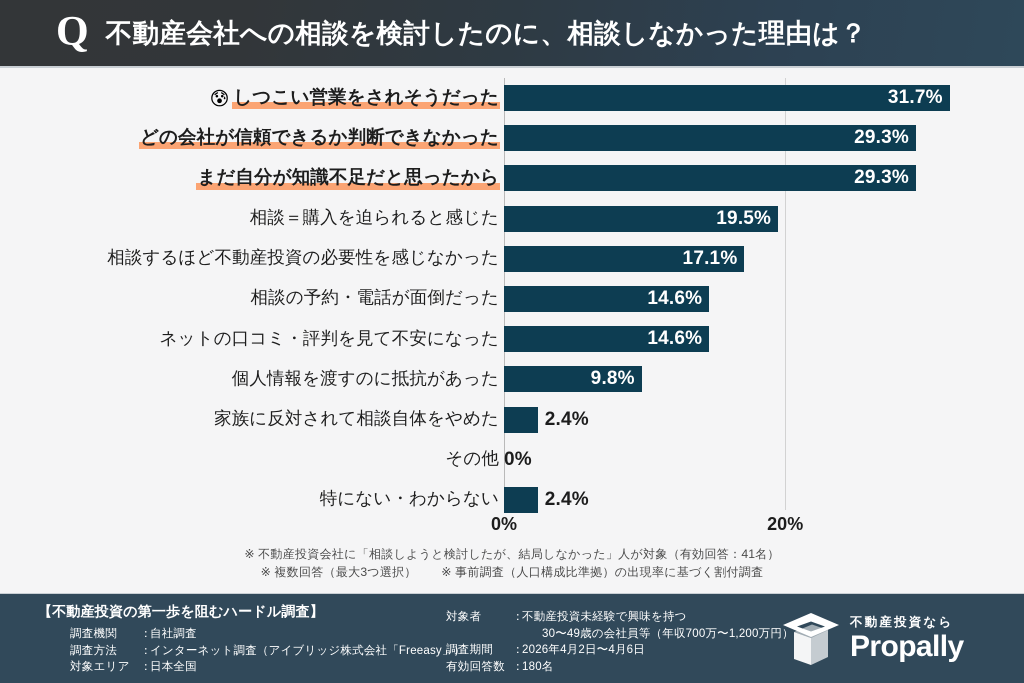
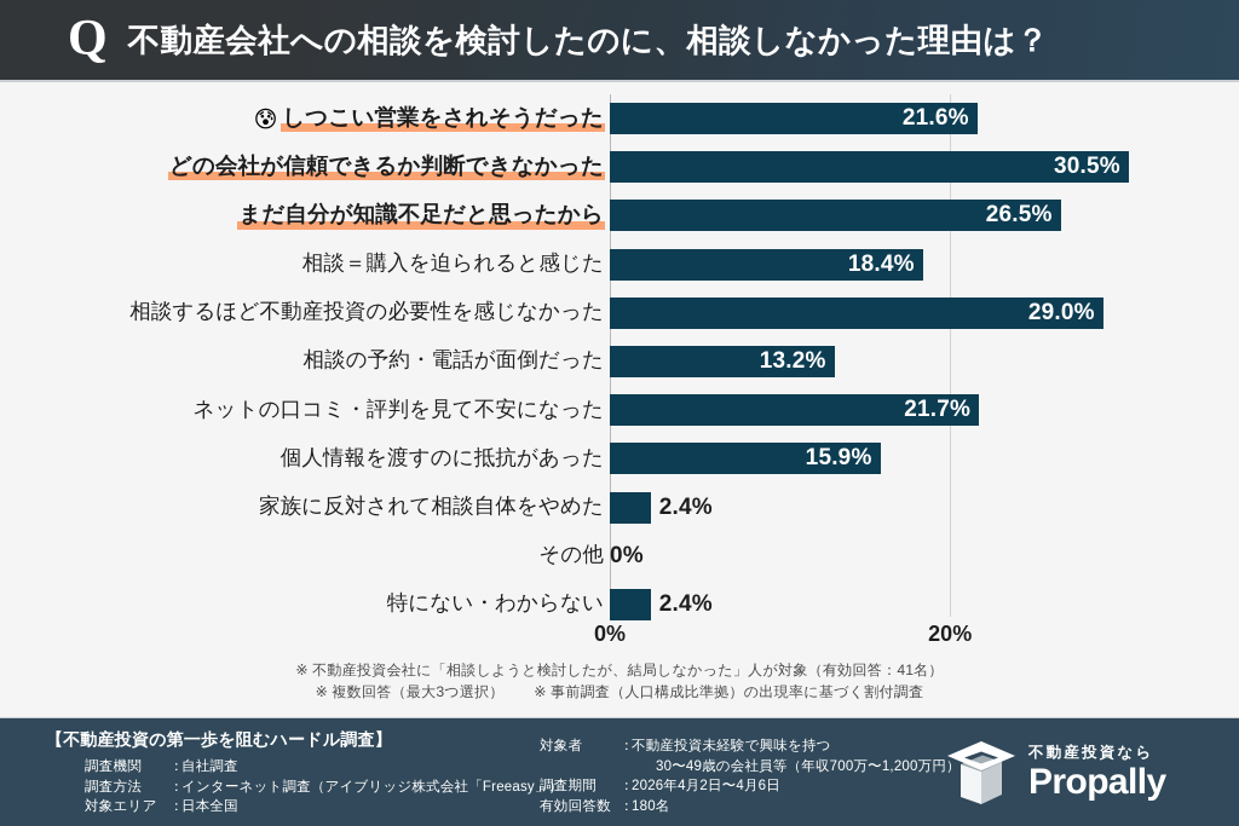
しつこい営業をされそうだった: 31.7% -> 21.6%
どの会社が信頼できるか判断できなかった: 29.3% -> 30.5%
まだ自分が知識不足だと思ったから: 29.3% -> 26.5%
相談＝購入を迫られると感じた: 19.5% -> 18.4%
相談するほど不動産投資の必要性を感じなかった: 17.1% -> 29.0%
相談の予約・電話が面倒だった: 14.6% -> 13.2%
ネットの口コミ・評判を見て不安になった: 14.6% -> 21.7%
個人情報を渡すのに抵抗があった: 9.8% -> 15.9%
